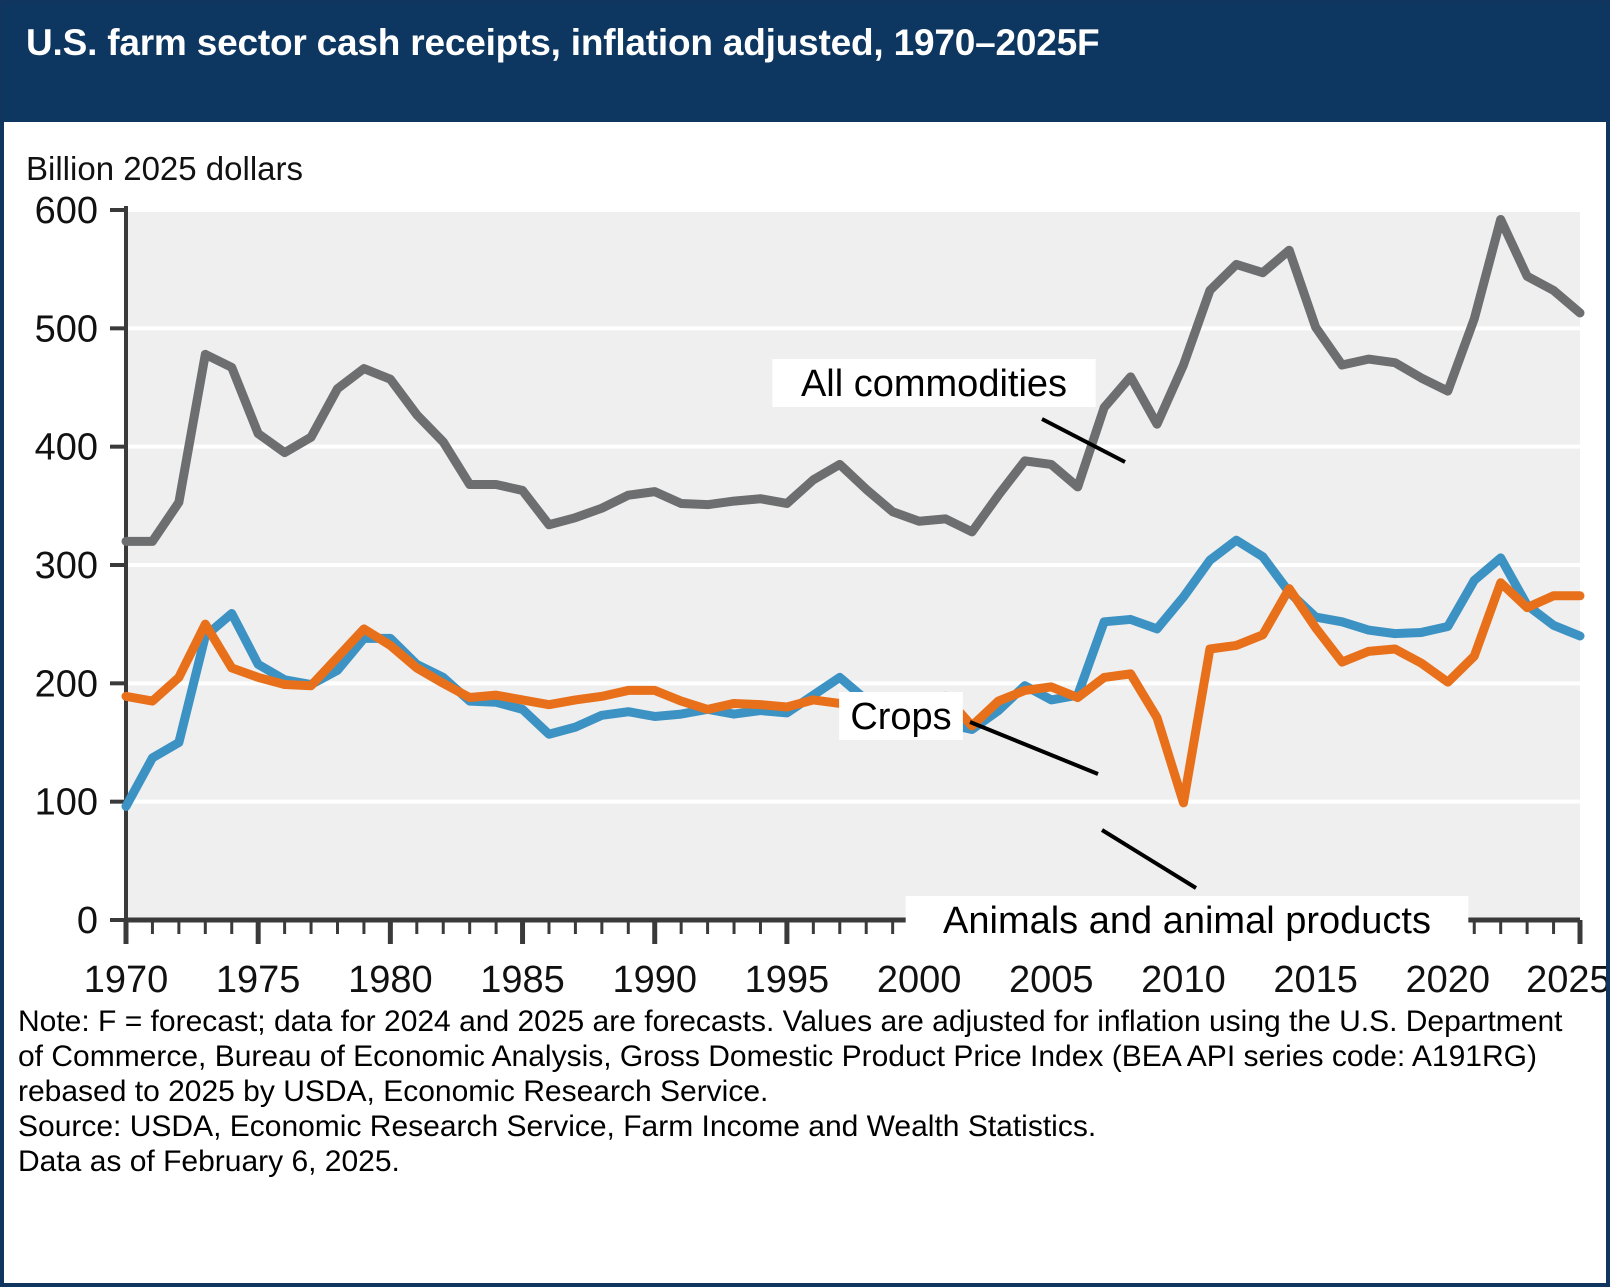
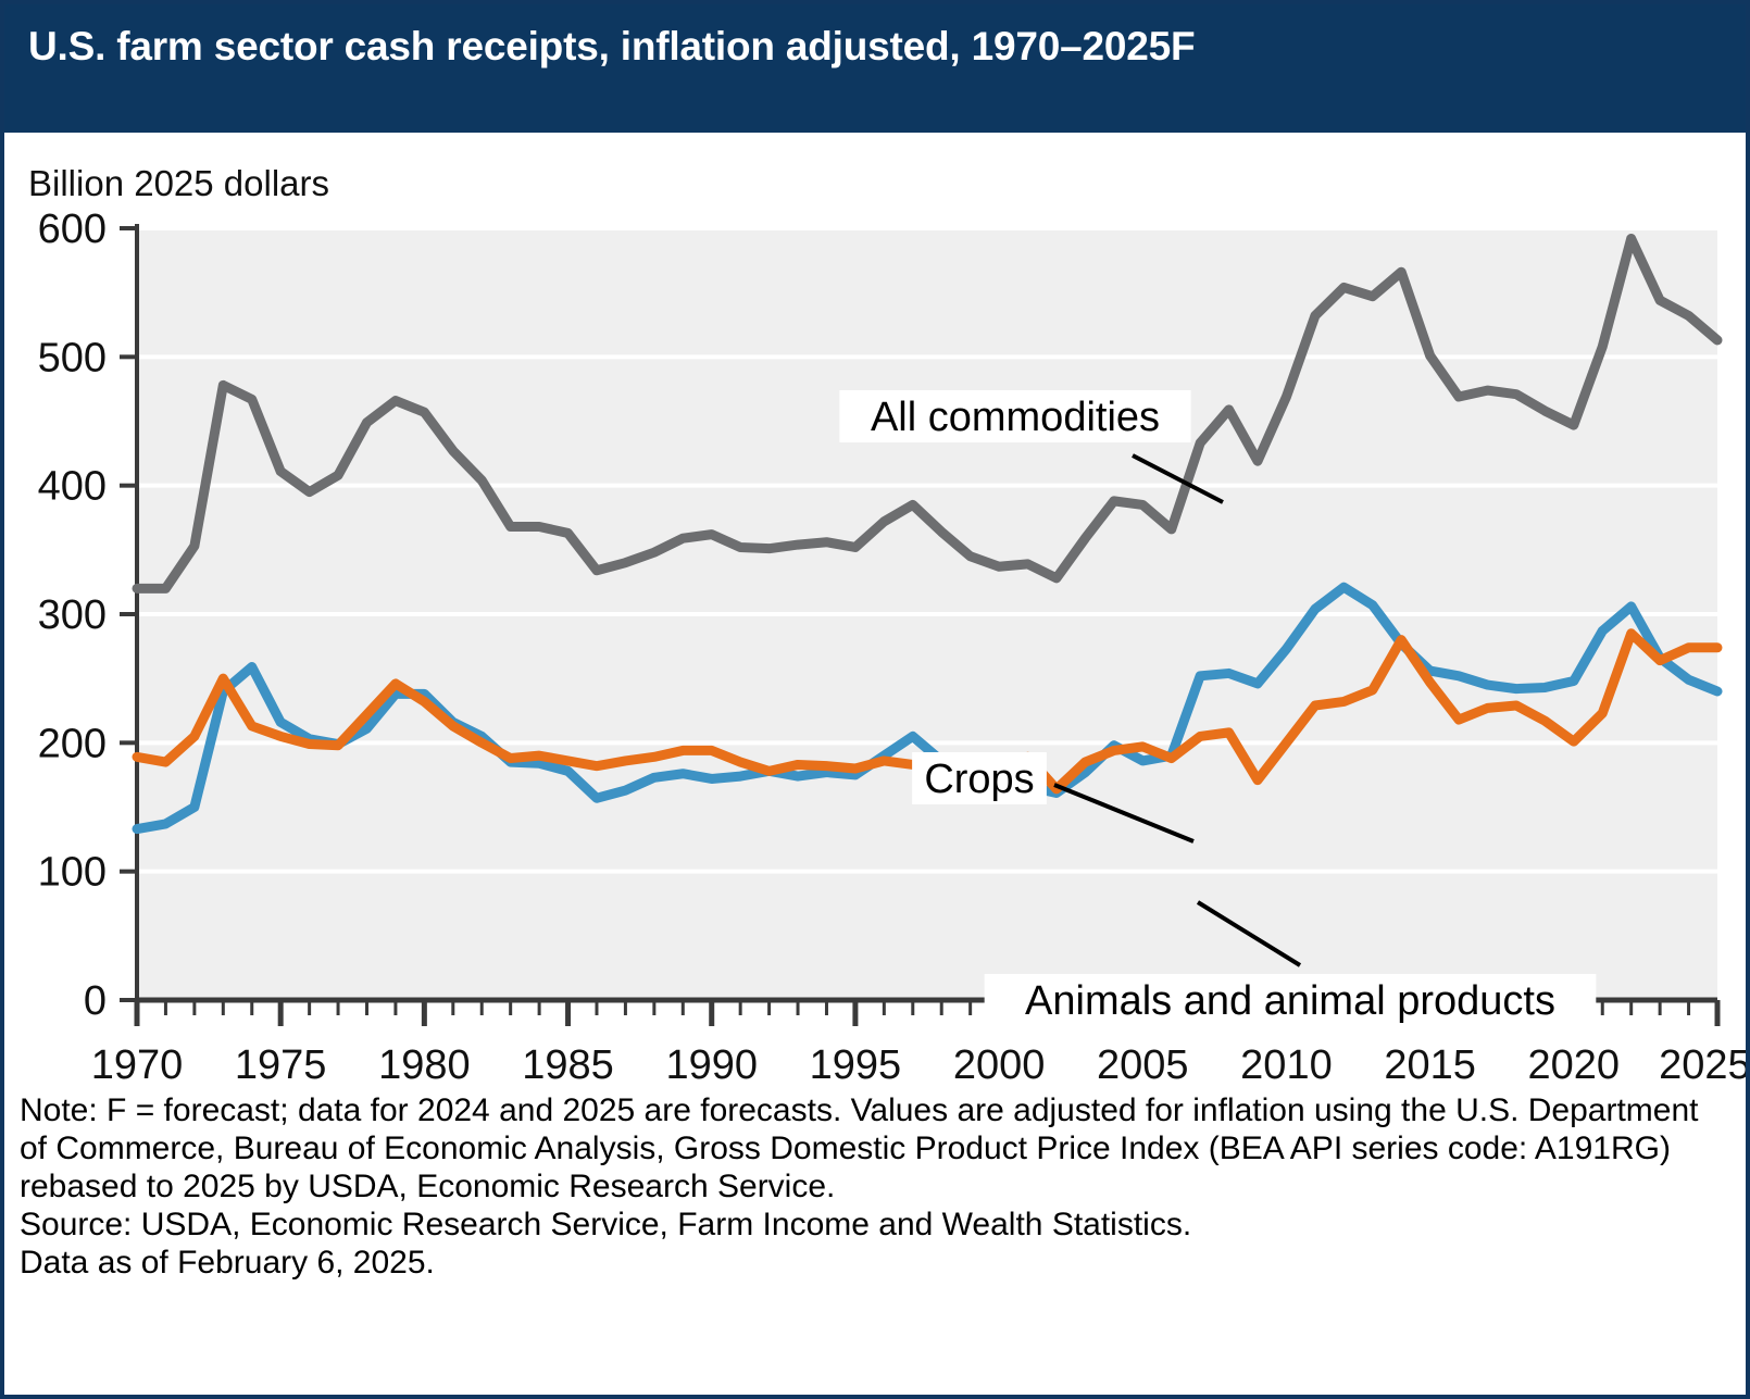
Crops/1970: 96 -> 133
Animals and animal products/2010: 99 -> 200
